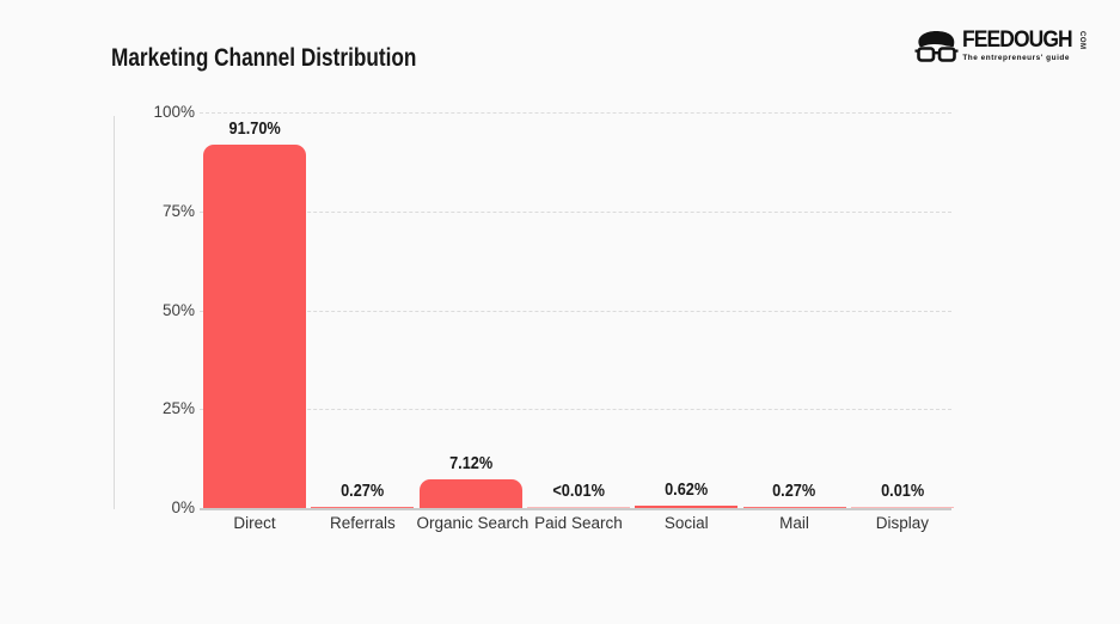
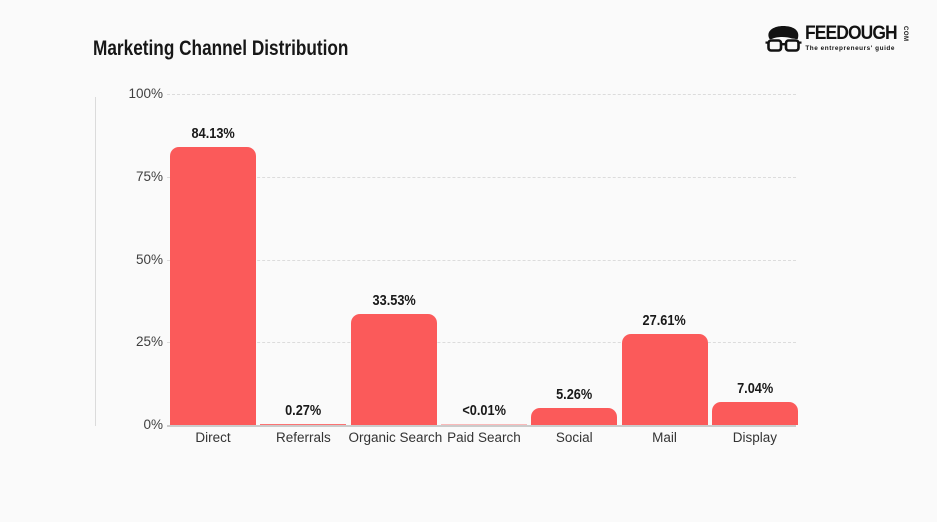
Direct: 91.70% -> 84.13%
Organic Search: 7.12% -> 33.53%
Social: 0.62% -> 5.26%
Mail: 0.27% -> 27.61%
Display: 0.01% -> 7.04%
